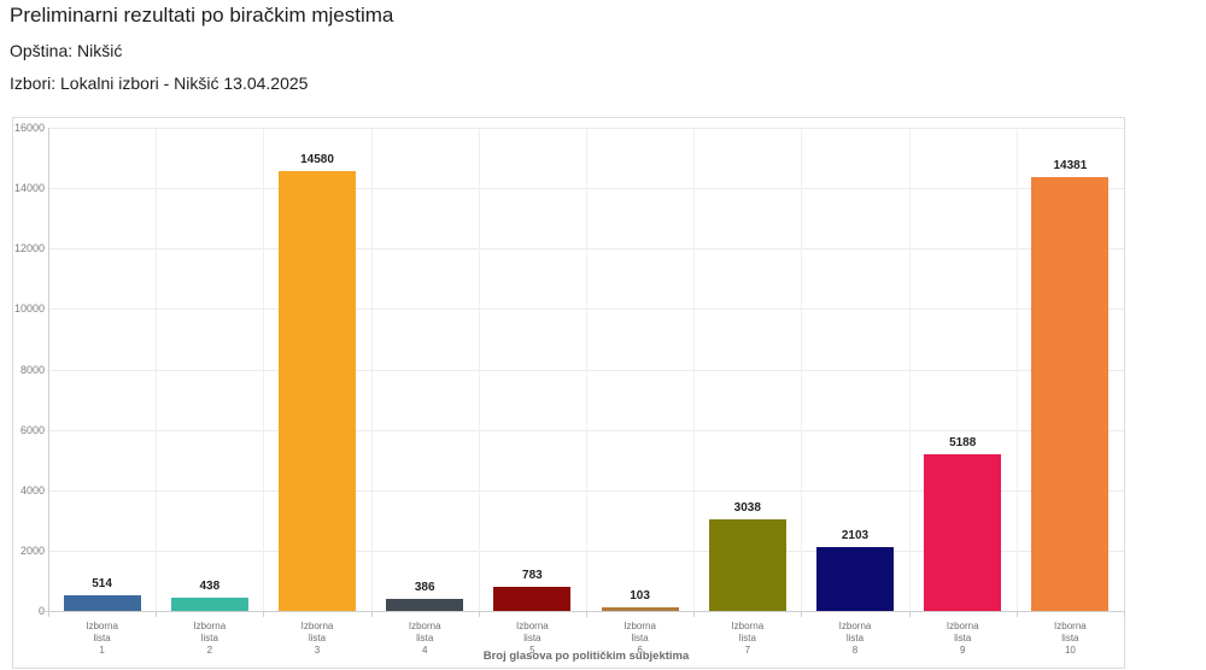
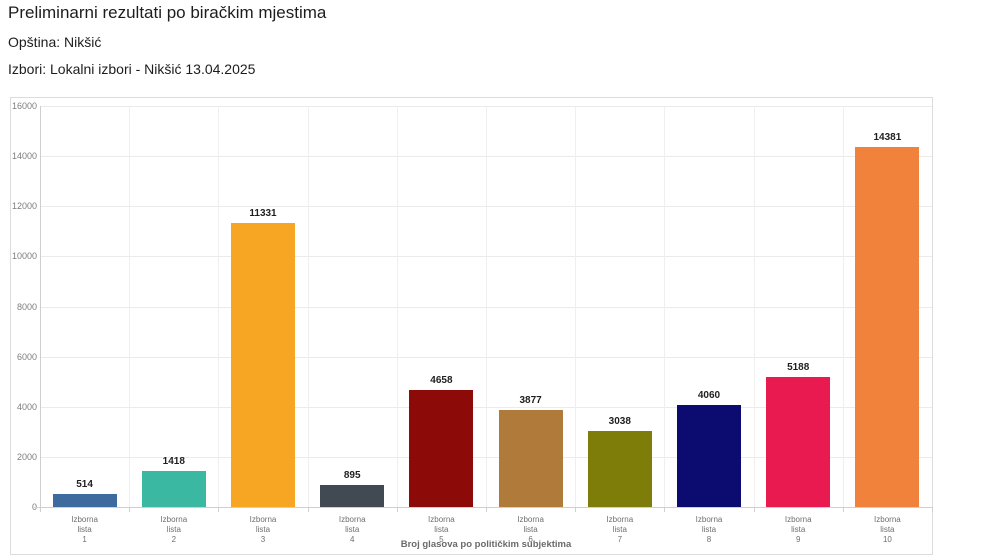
Izborna lista 2: 438 -> 1418
Izborna lista 3: 14580 -> 11331
Izborna lista 4: 386 -> 895
Izborna lista 5: 783 -> 4658
Izborna lista 6: 103 -> 3877
Izborna lista 8: 2103 -> 4060
